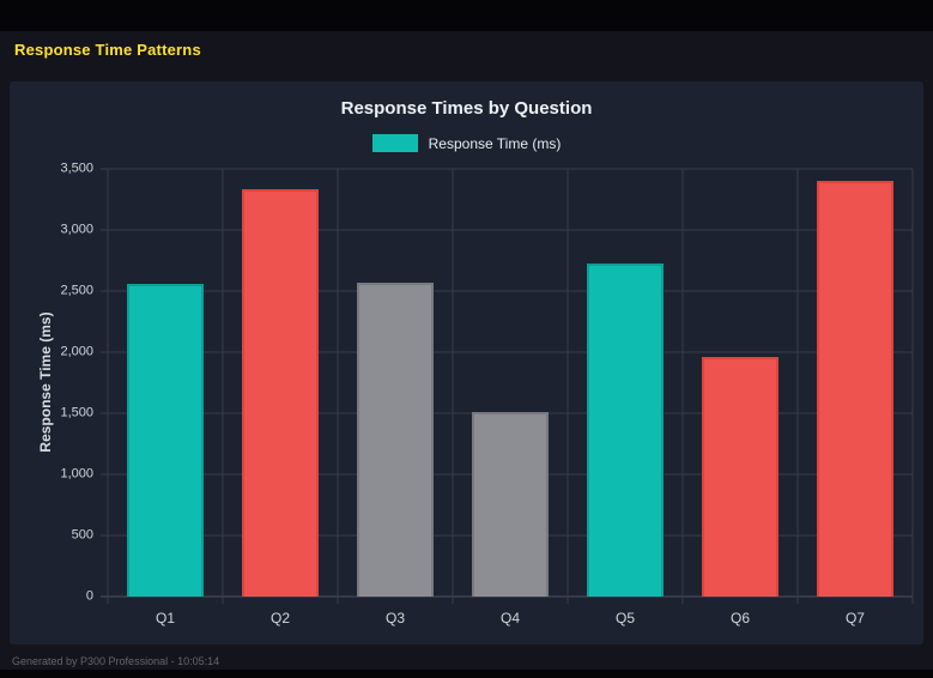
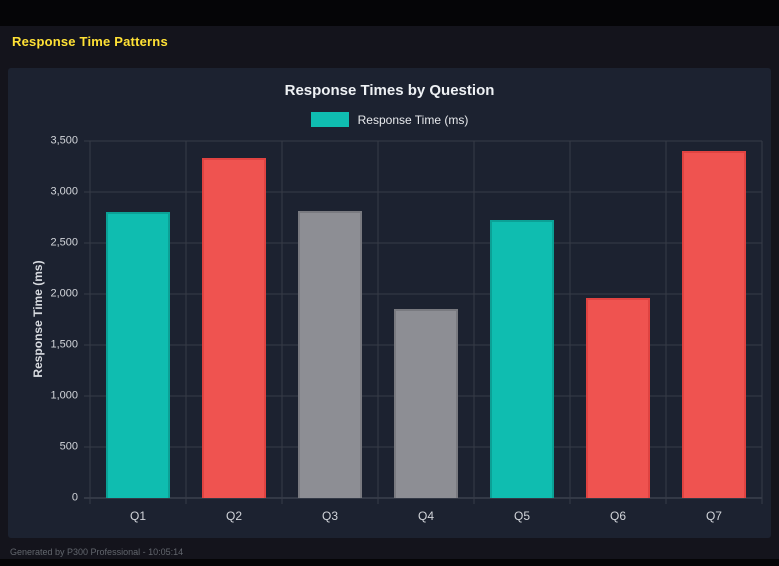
Q1: 2560 -> 2800
Q3: 2570 -> 2810
Q4: 1510 -> 1850
